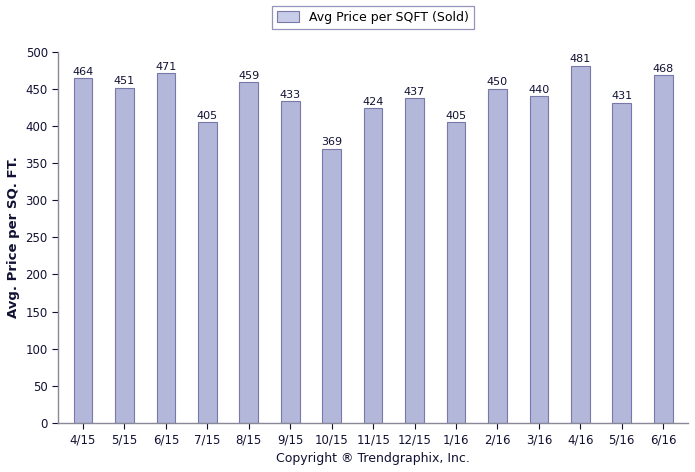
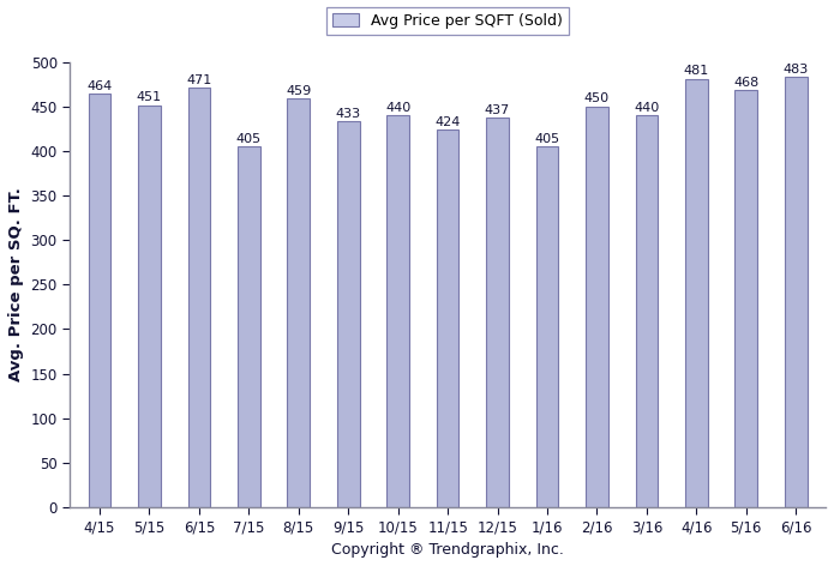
10/15: 369 -> 440
5/16: 431 -> 468
6/16: 468 -> 483
